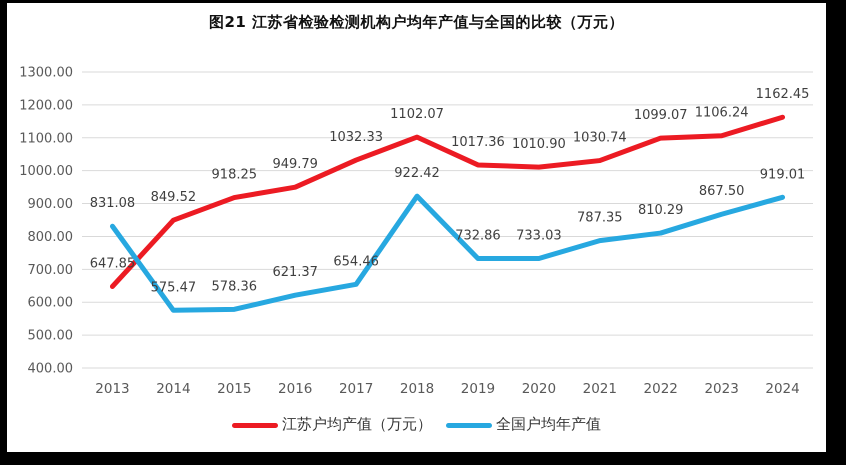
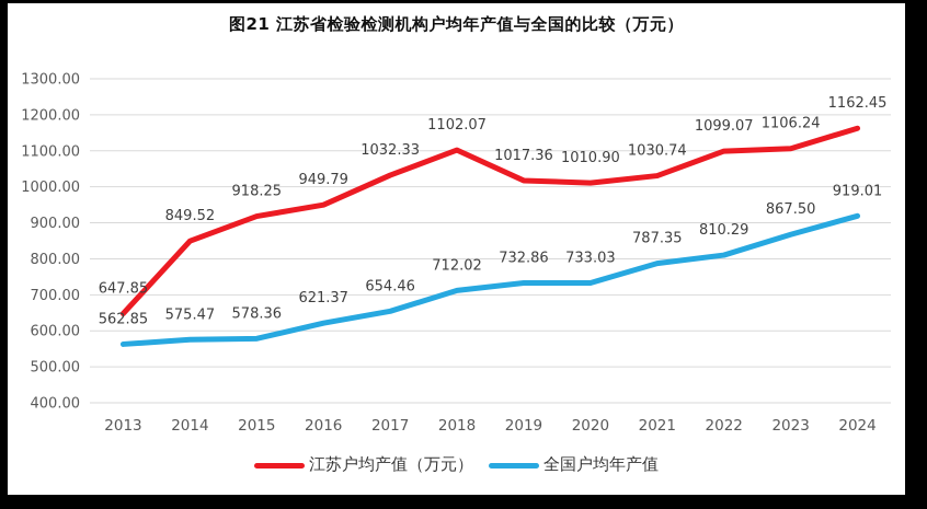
全国户均年产值/2013: 831.08 -> 562.85
全国户均年产值/2018: 922.42 -> 712.02
